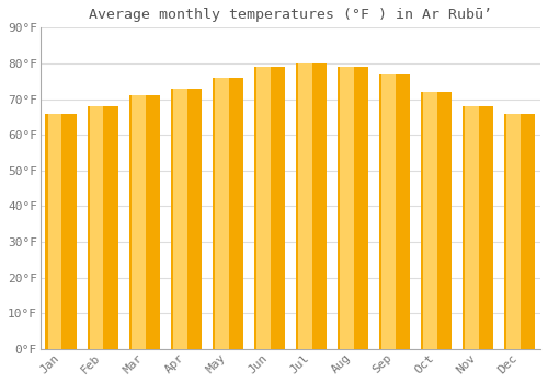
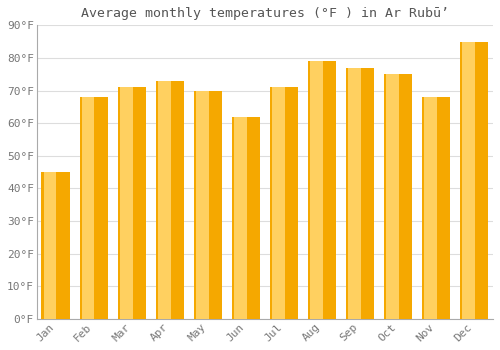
Jan: 66°F -> 45°F
May: 76°F -> 70°F
Jun: 79°F -> 62°F
Jul: 80°F -> 71°F
Oct: 72°F -> 75°F
Dec: 66°F -> 85°F
